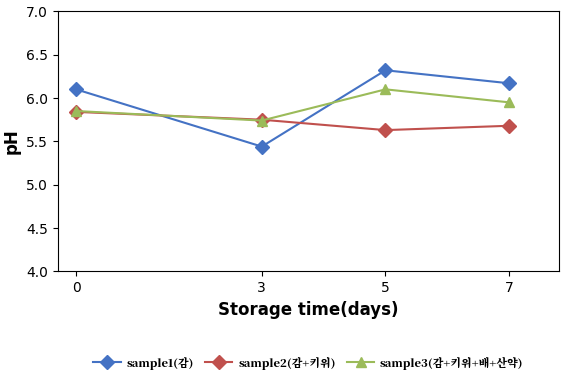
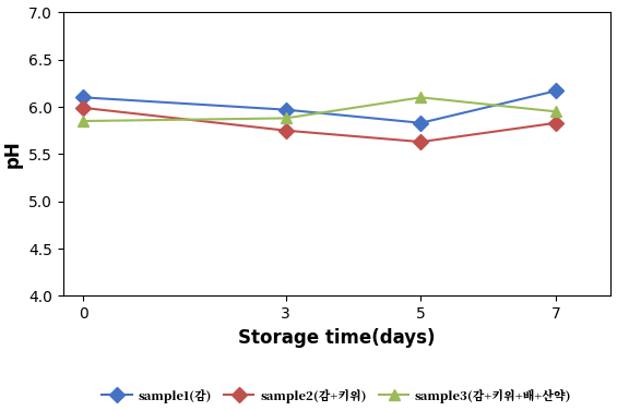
sample2(감+키위)/0: 5.84 -> 5.99
sample1(감)/3: 5.44 -> 5.97
sample3(감+키위+배+산약)/3: 5.74 -> 5.88
sample1(감)/5: 6.32 -> 5.83
sample2(감+키위)/7: 5.68 -> 5.83
